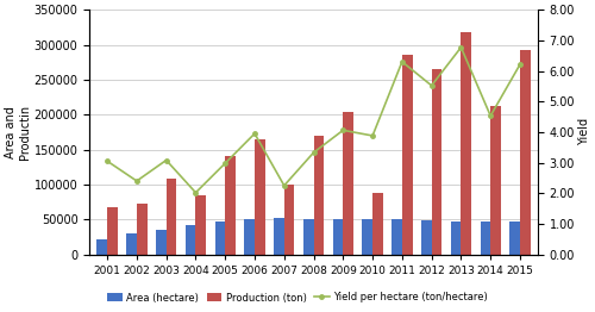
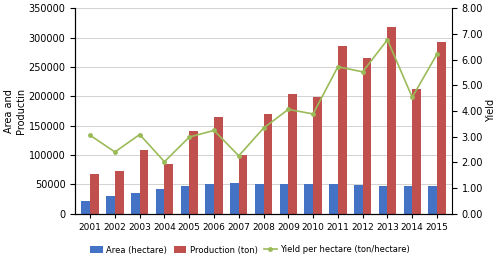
Yield per hectare (ton/hectare)/2006: 3.95 -> 3.24
Production (ton)/2010: 88000 -> 198000
Yield per hectare (ton/hectare)/2011: 6.30 -> 5.72
